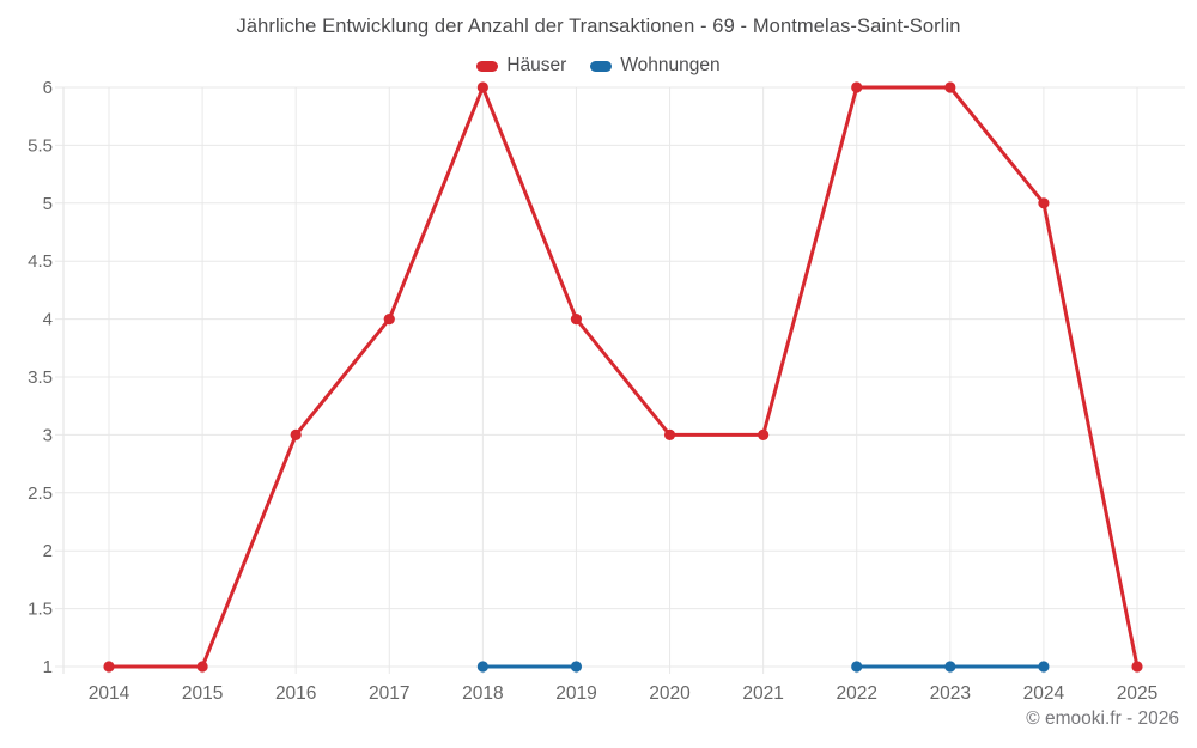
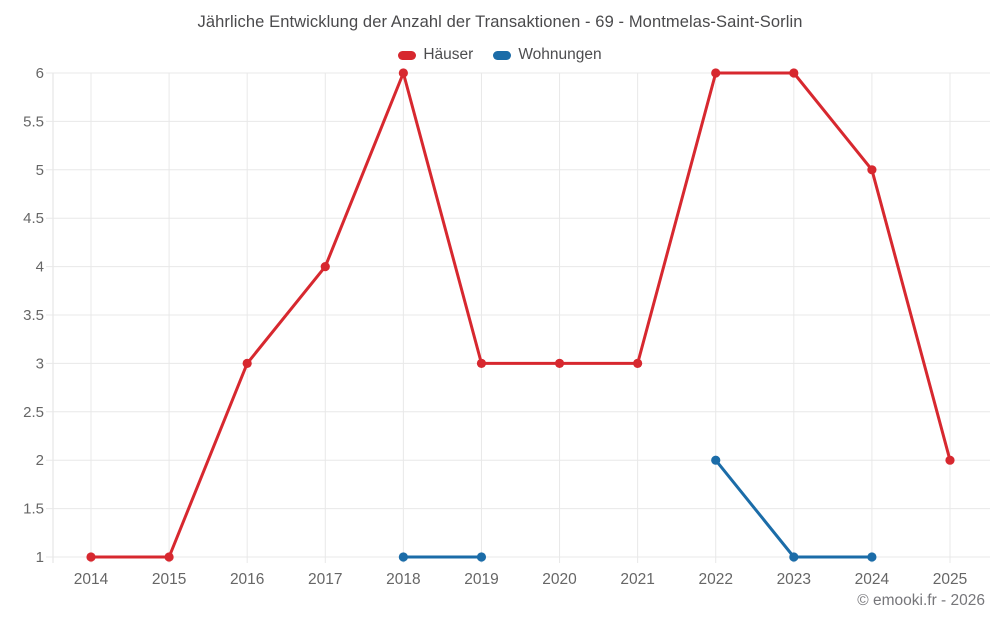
Häuser/2019: 4 -> 3
Wohnungen/2022: 1 -> 2
Häuser/2025: 1 -> 2
